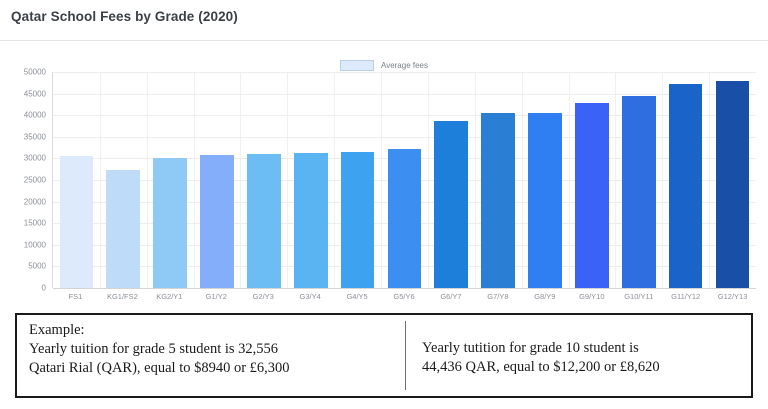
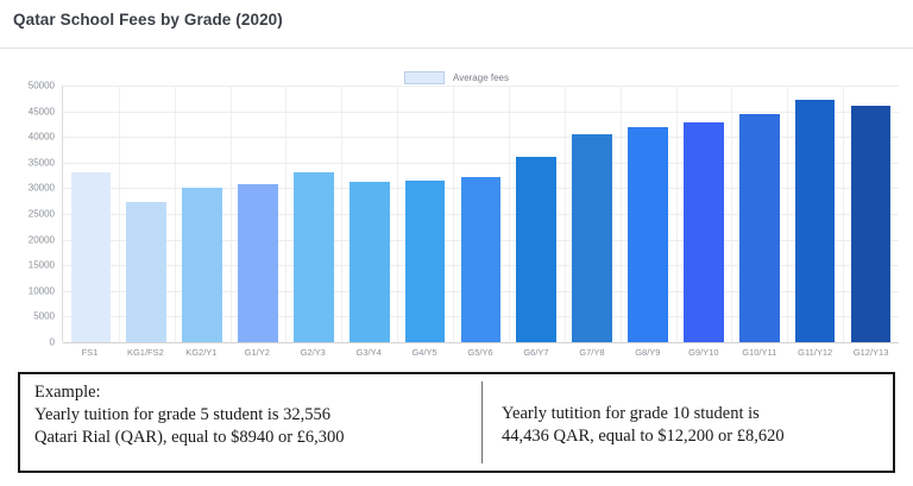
FS1: 30000 -> 33000
G2/Y3: 31000 -> 33000
G6/Y7: 39000 -> 36000
G8/Y9: 40000 -> 42000
G12/Y13: 48000 -> 46000
